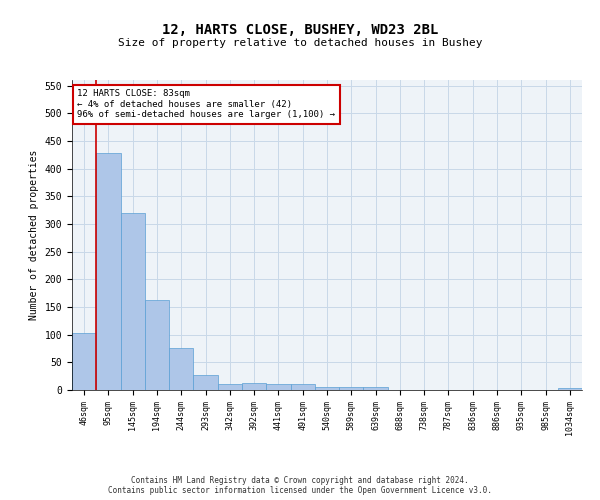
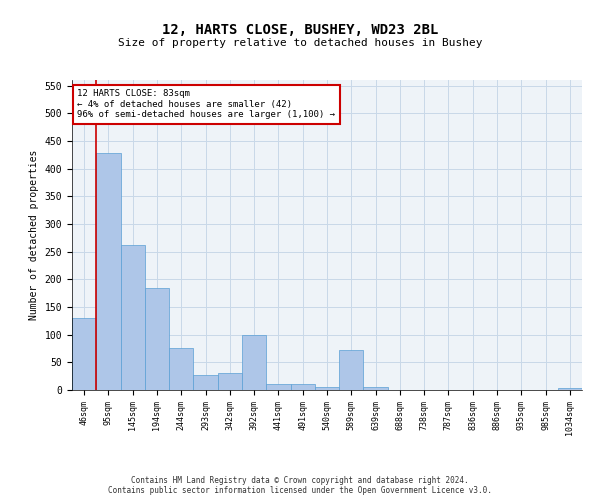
46sqm: 103 -> 130
145sqm: 320 -> 262
194sqm: 163 -> 184
342sqm: 10 -> 30
392sqm: 13 -> 100
589sqm: 5 -> 72
